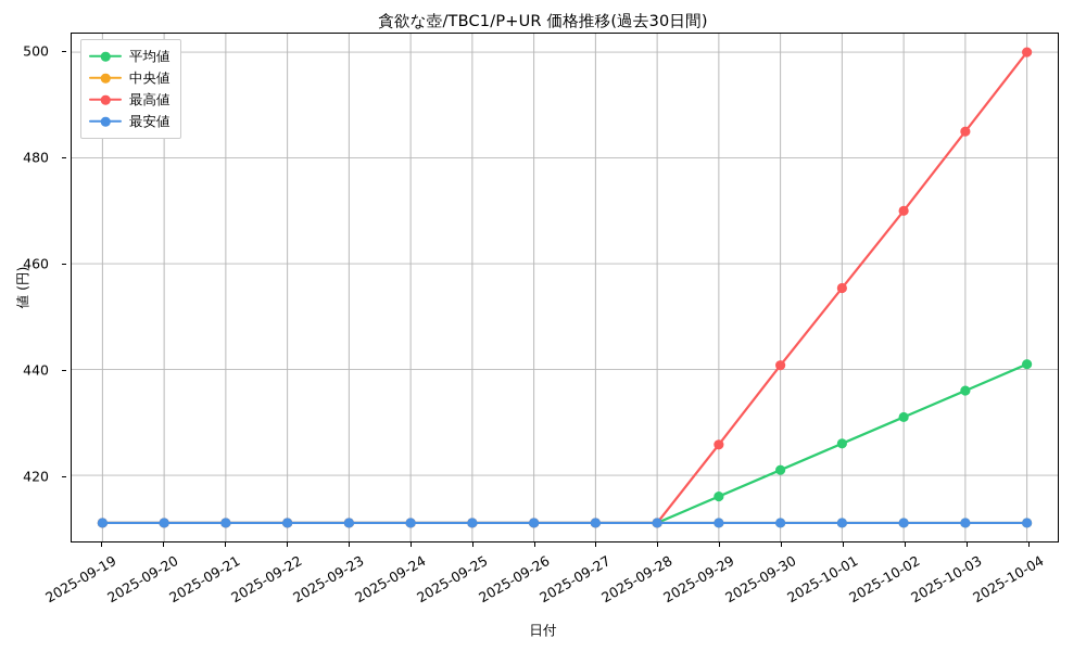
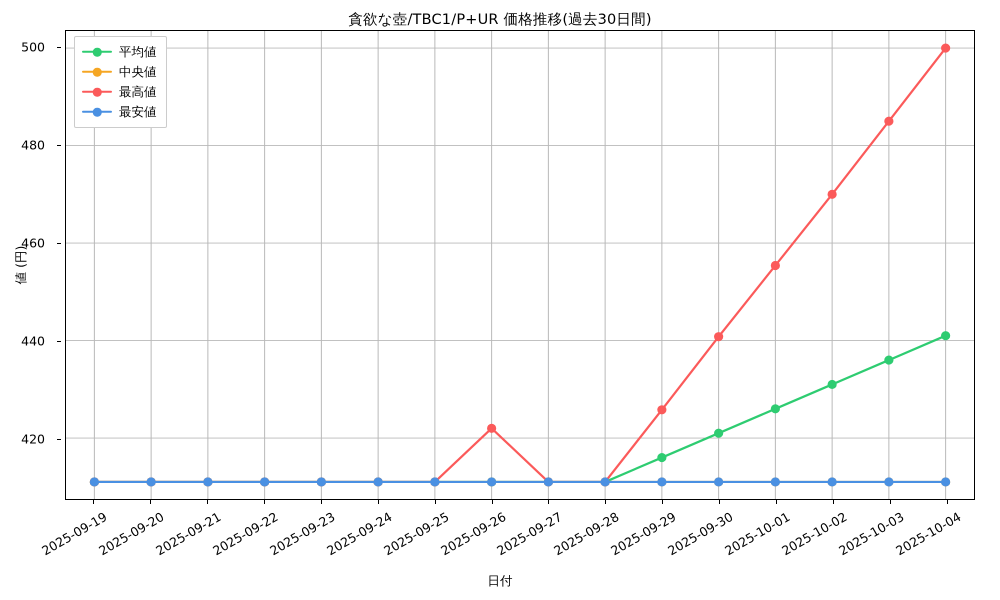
最高値/2025-09-26: 411 -> 422
